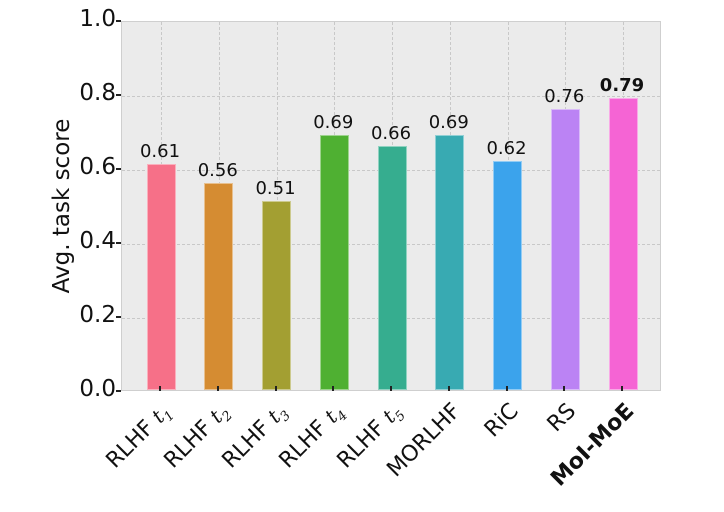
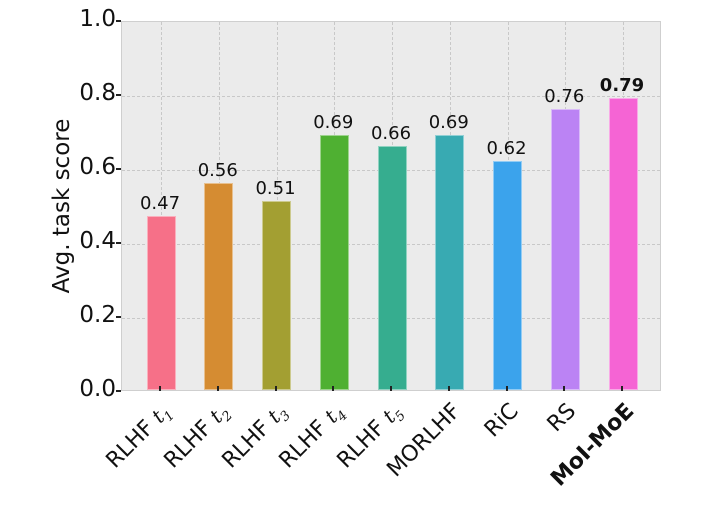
RLHF t1: 0.61 -> 0.47
